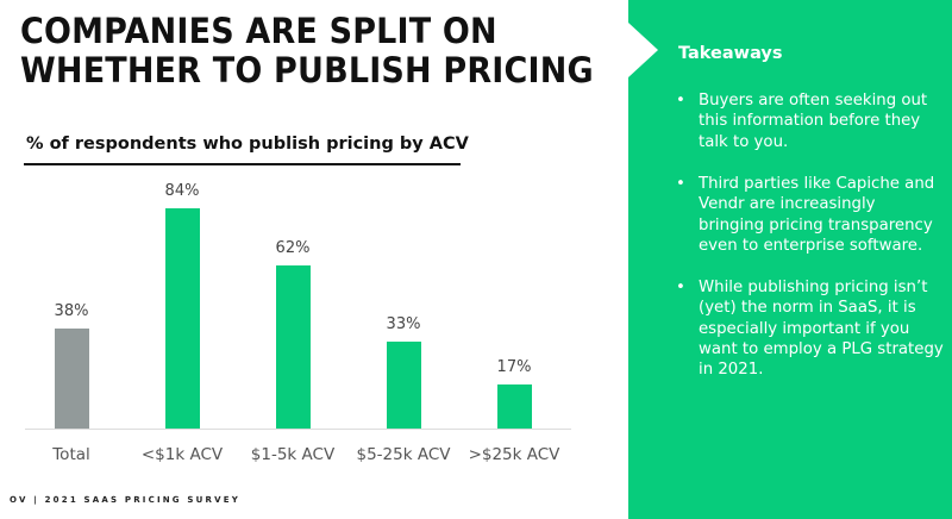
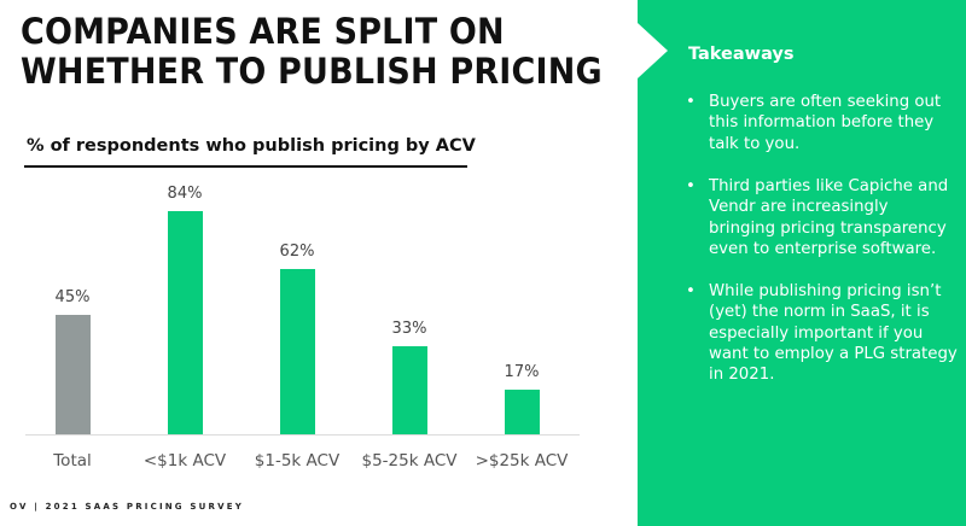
Total: 38% -> 45%
